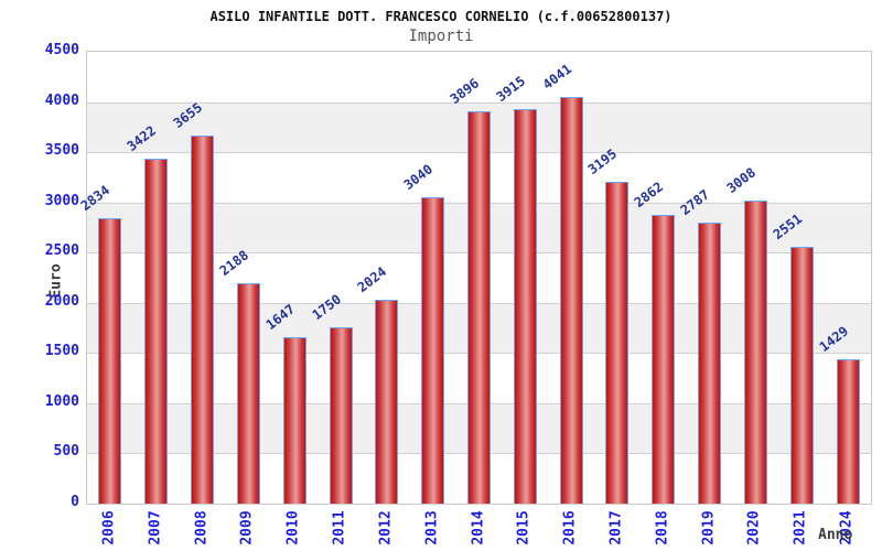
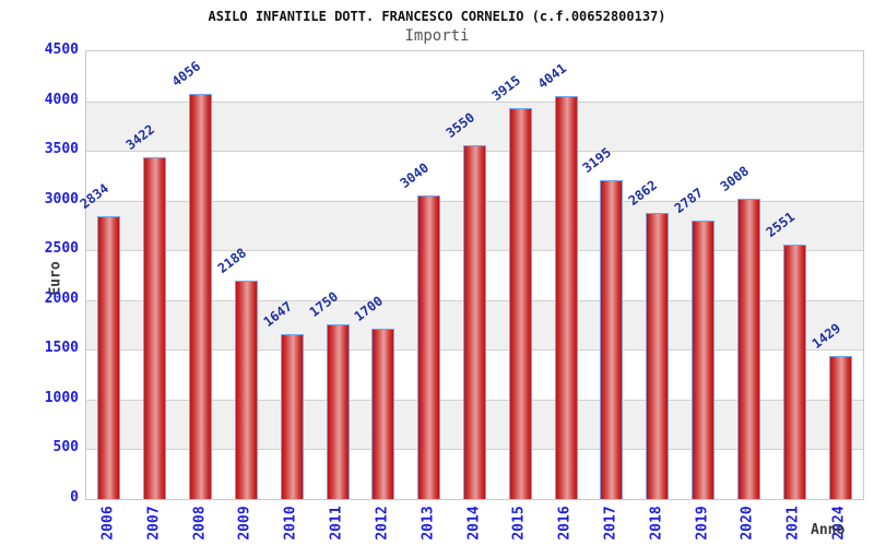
2008: 3655 -> 4056
2012: 2024 -> 1700
2014: 3896 -> 3550
